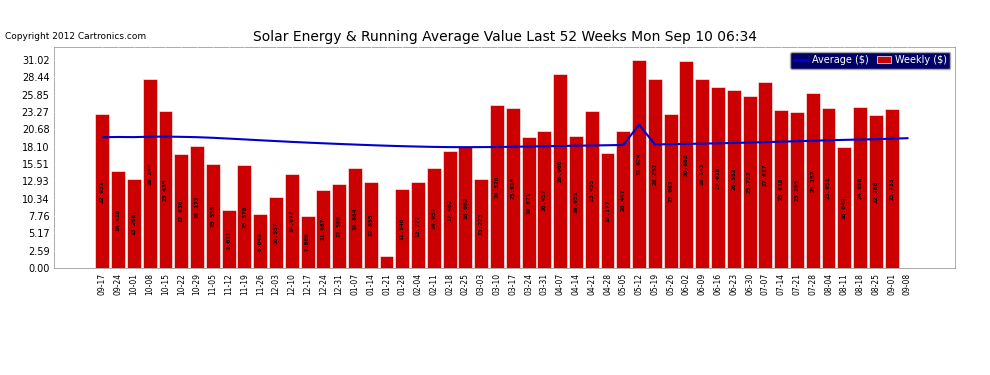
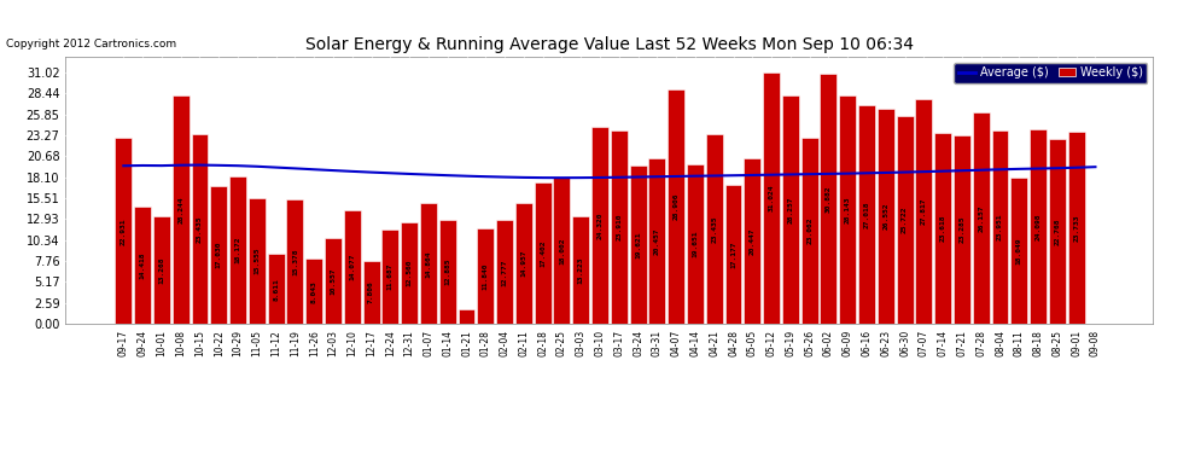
Average ($)/05-12: 21.4 -> 18.4
